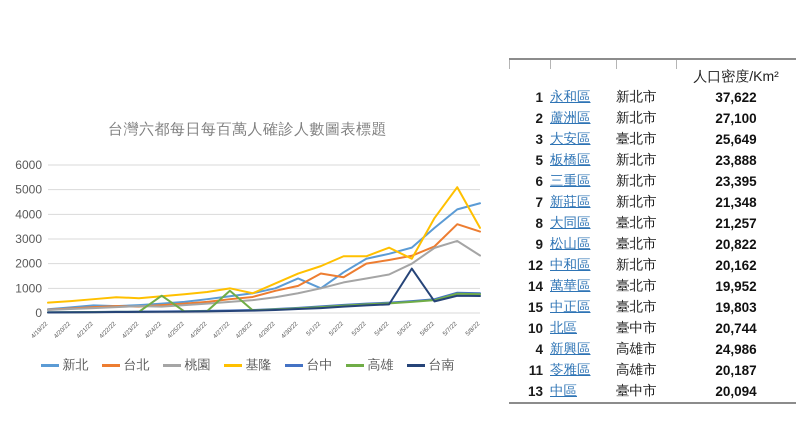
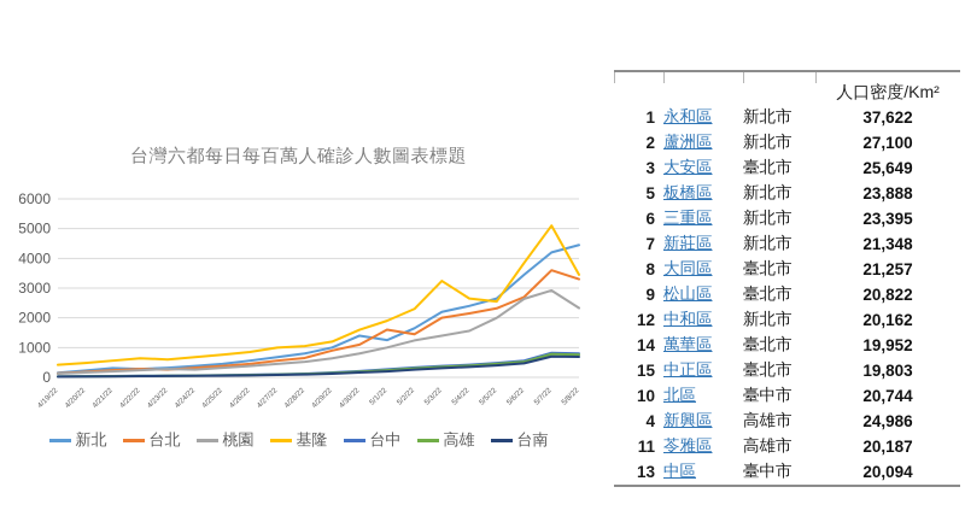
高雄/4/24/22: 700 -> 100
高雄/4/27/22: 900 -> 100
基隆/4/28/22: 800 -> 1000
新北/5/1/22: 1000 -> 1200
基隆/5/3/22: 2300 -> 3200
基隆/5/5/22: 2200 -> 2600
台南/5/5/22: 1800 -> 400
